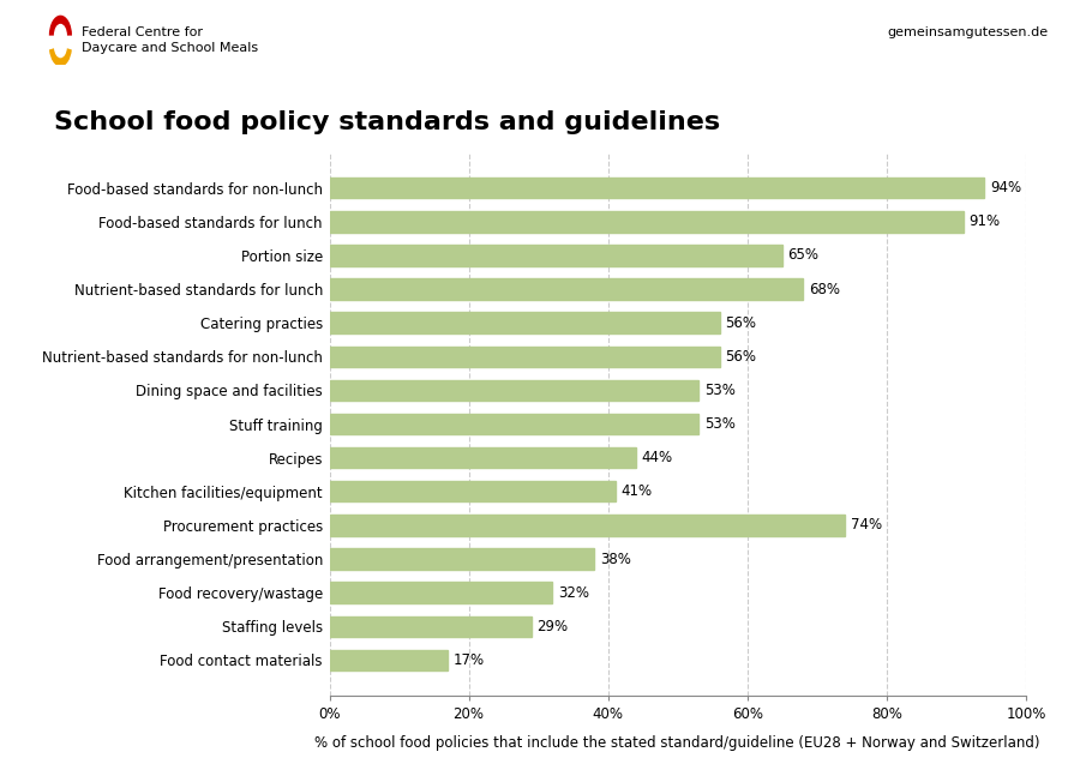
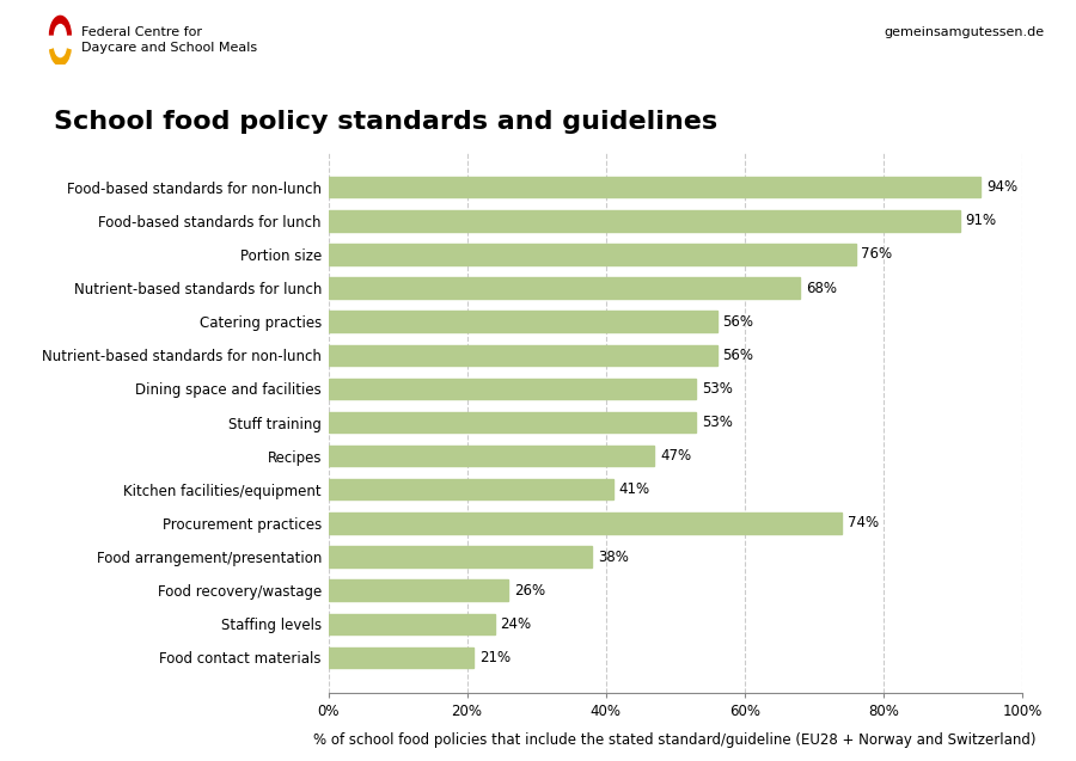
Portion size: 65% -> 76%
Recipes: 44% -> 47%
Food recovery/wastage: 32% -> 26%
Staffing levels: 29% -> 24%
Food contact materials: 17% -> 21%
